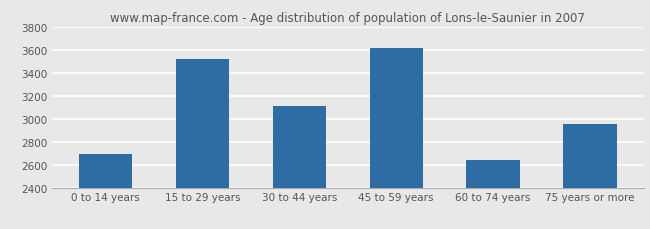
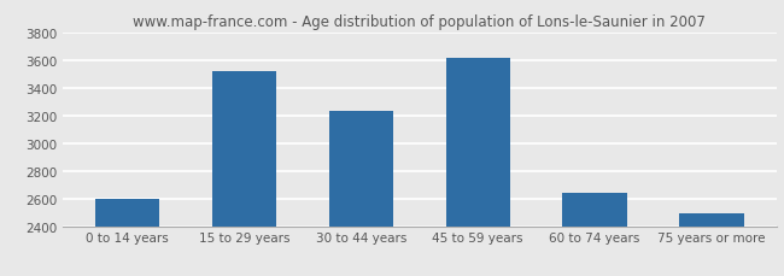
0 to 14 years: 2690 -> 2600
30 to 44 years: 3110 -> 3230
75 years or more: 2950 -> 2490
